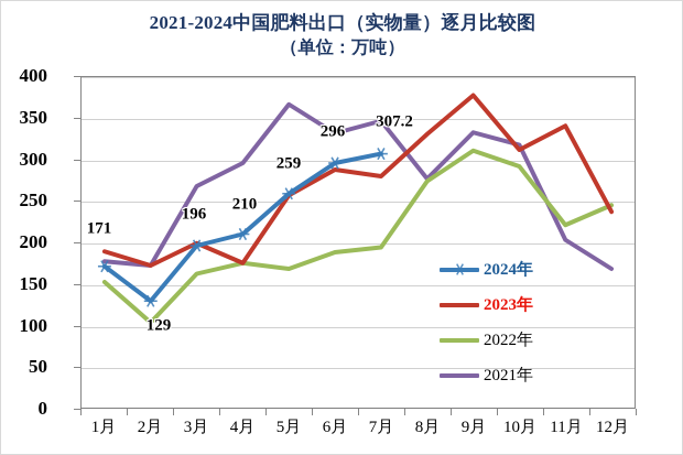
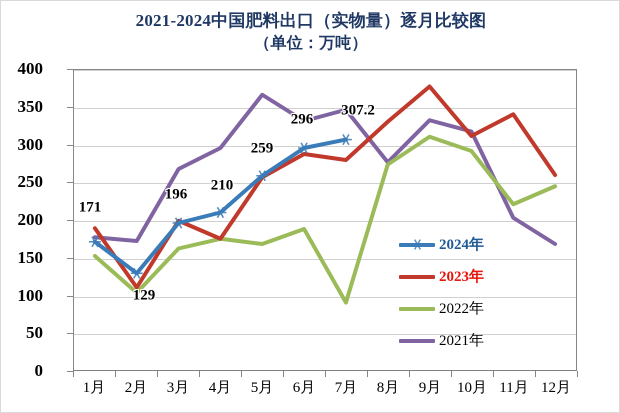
2023年/2月: 170 -> 110
2022年/7月: 190 -> 90
2023年/12月: 240 -> 260
